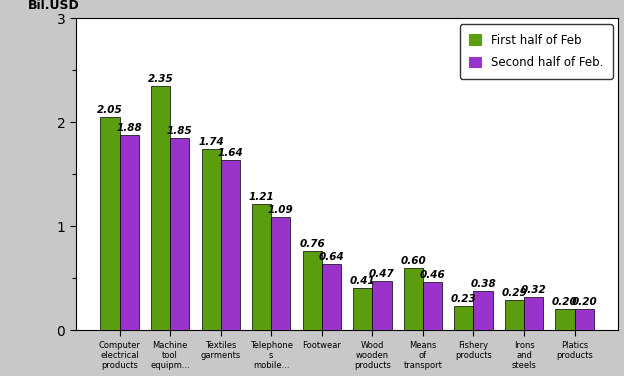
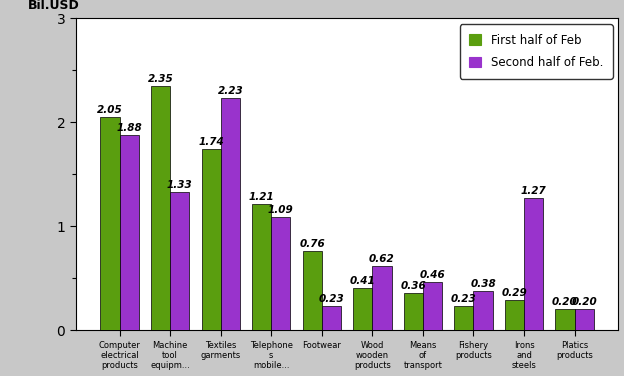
Second half of Feb./Machine tool equipm...: 1.85 -> 1.33
Second half of Feb./Textiles garments: 1.64 -> 2.23
Second half of Feb./Footwear: 0.64 -> 0.23
Second half of Feb./Wood wooden products: 0.47 -> 0.62
First half of Feb/Means of transport: 0.60 -> 0.36
Second half of Feb./Irons and steels: 0.32 -> 1.27
